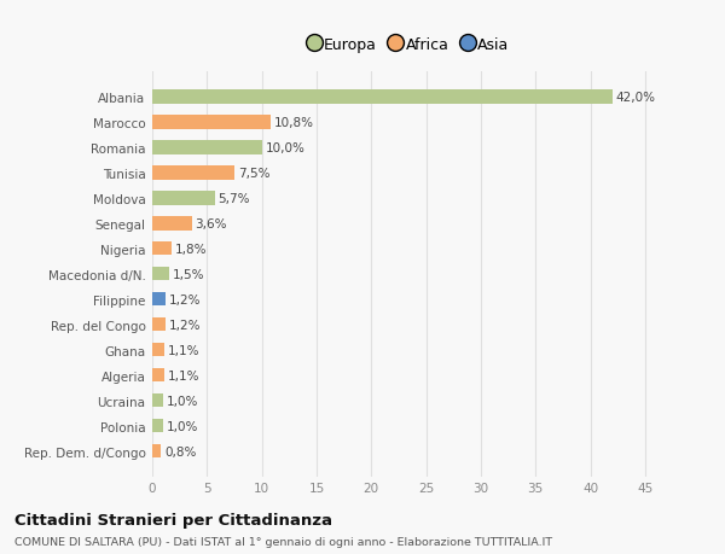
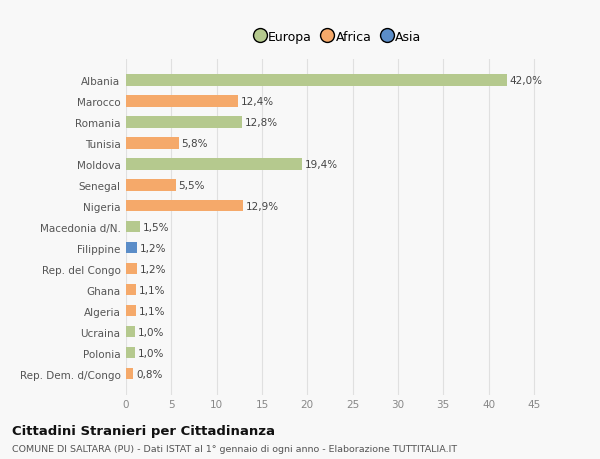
Marocco: 10,8% -> 12,4%
Romania: 10,0% -> 12,8%
Tunisia: 7,5% -> 5,8%
Moldova: 5,7% -> 19,4%
Senegal: 3,6% -> 5,5%
Nigeria: 1,8% -> 12,9%
